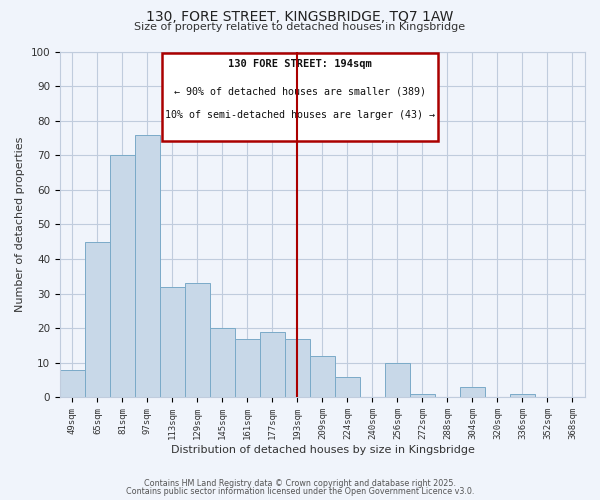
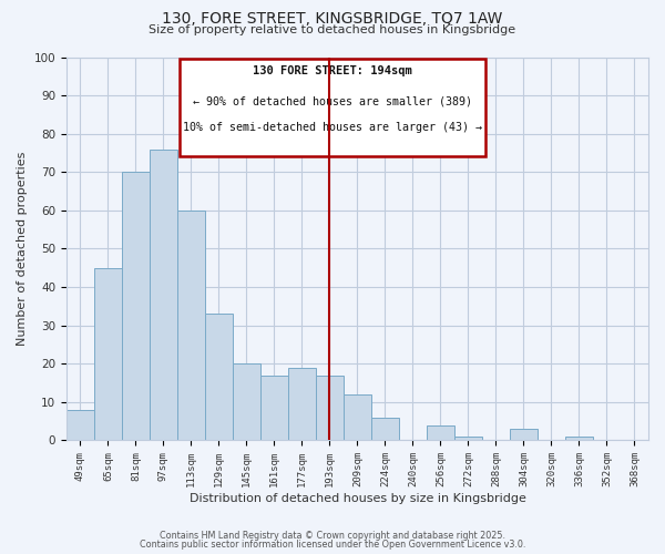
113sqm: 32 -> 60
256sqm: 10 -> 4
